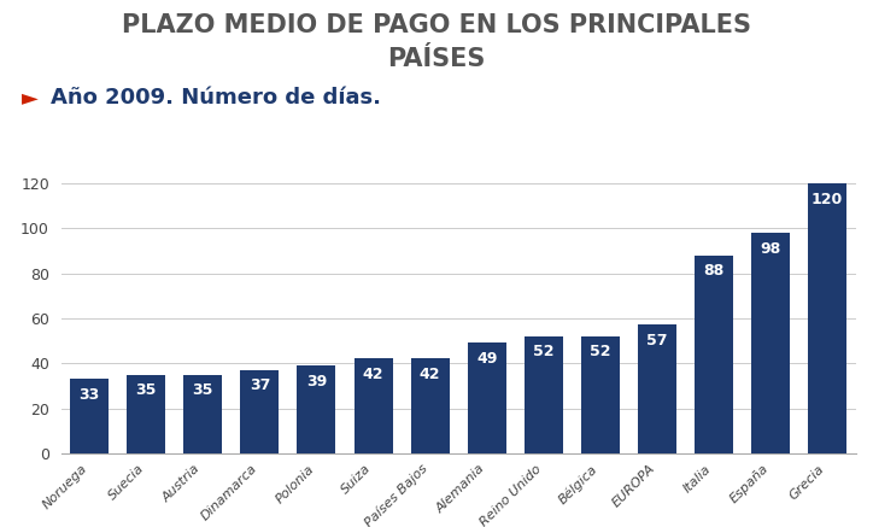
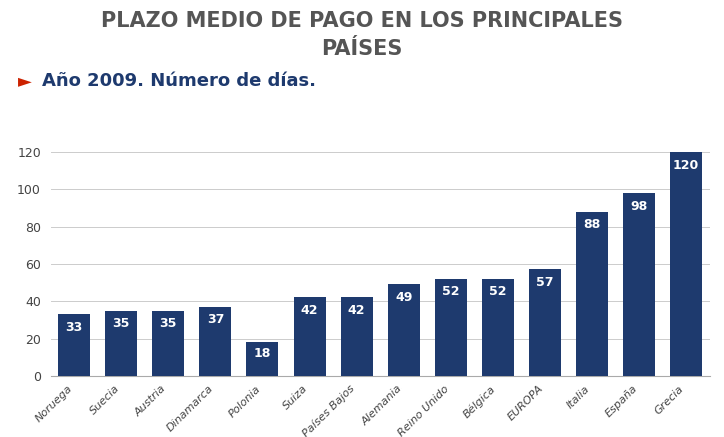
Polonia: 39 -> 18
